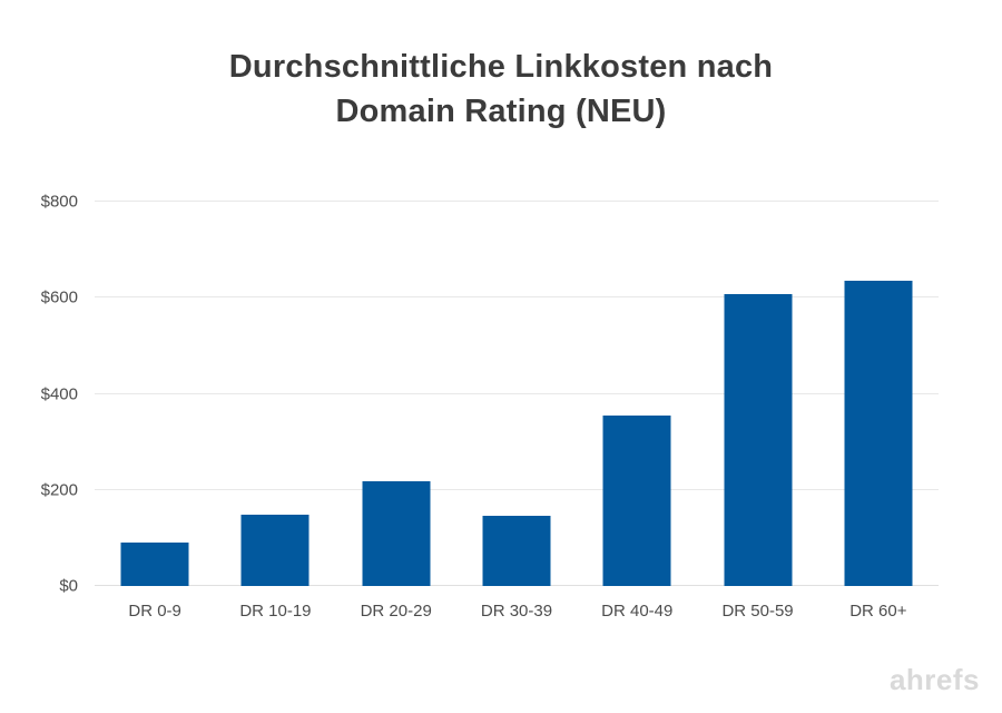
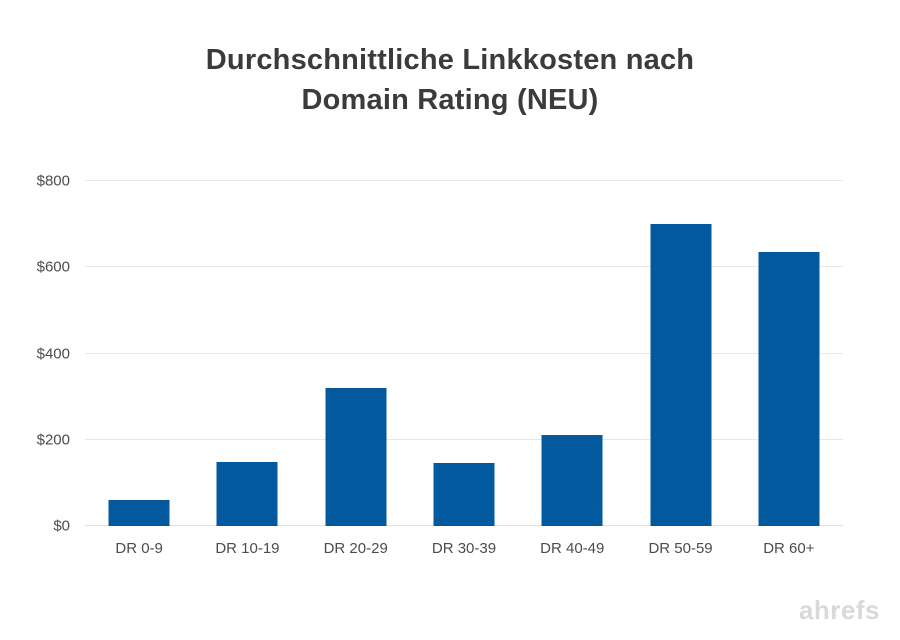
DR 0-9: $90 -> $60
DR 20-29: $220 -> $320
DR 40-49: $360 -> $210
DR 50-59: $610 -> $700
